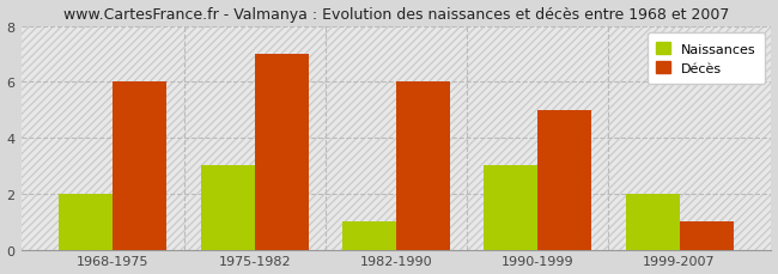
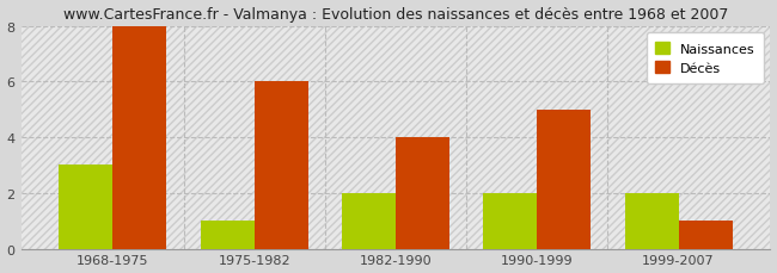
Naissances/1968-1975: 2 -> 3
Décès/1968-1975: 6 -> 8
Naissances/1975-1982: 3 -> 1
Décès/1975-1982: 7 -> 6
Naissances/1982-1990: 1 -> 2
Décès/1982-1990: 6 -> 4
Naissances/1990-1999: 3 -> 2
